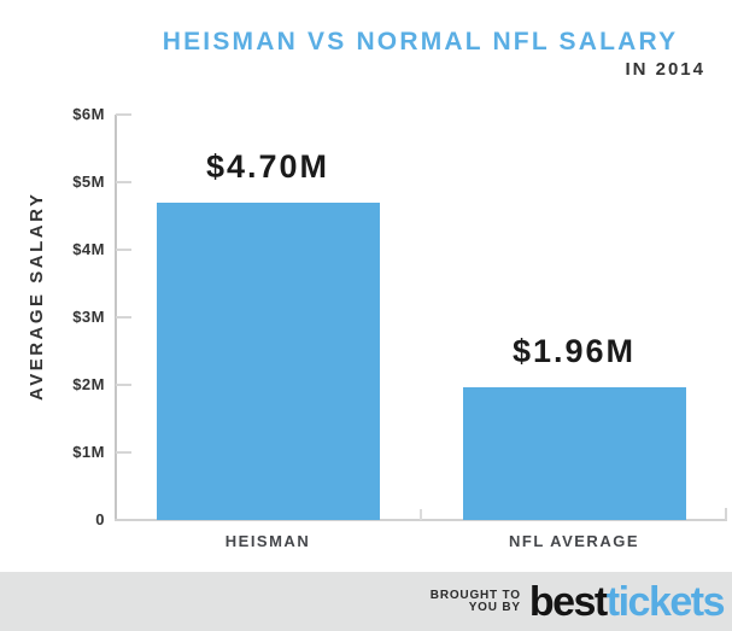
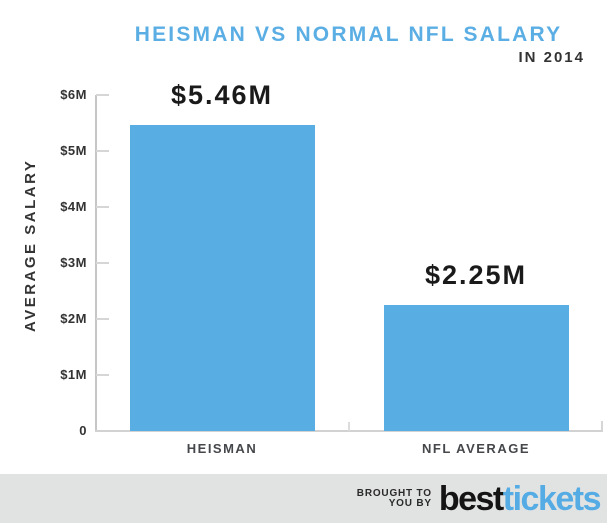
HEISMAN: $4.70M -> $5.46M
NFL AVERAGE: $1.96M -> $2.25M
